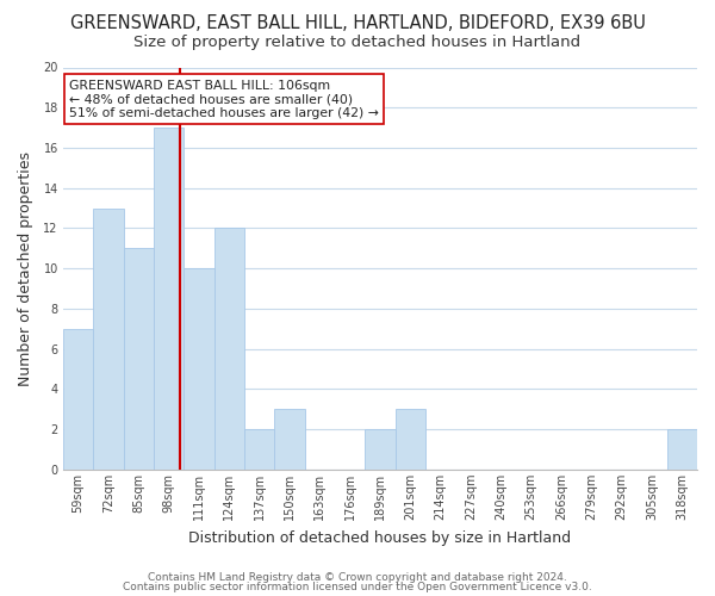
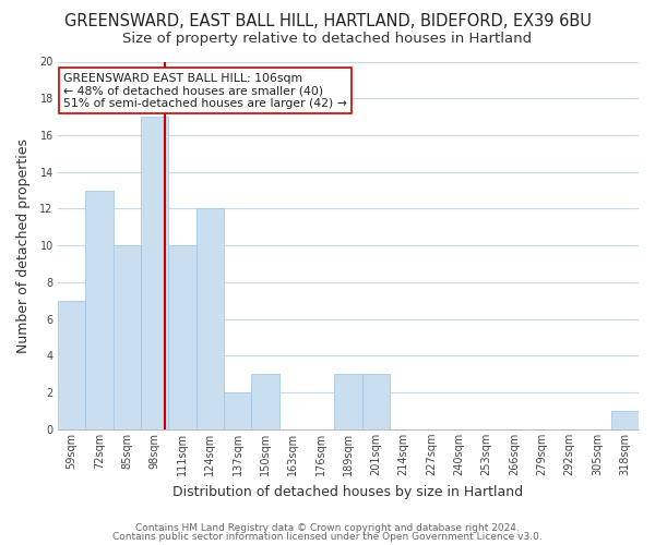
85sqm: 11 -> 10
189sqm: 2 -> 3
318sqm: 2 -> 1
